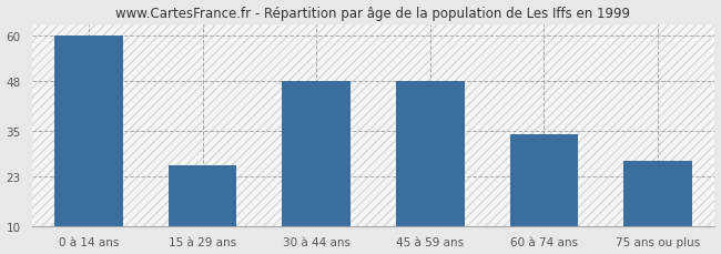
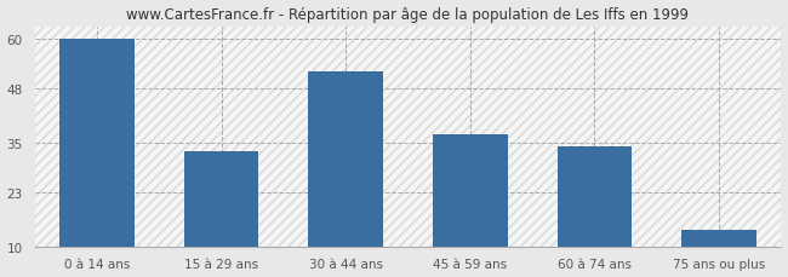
15 à 29 ans: 26 -> 33
30 à 44 ans: 48 -> 52
45 à 59 ans: 48 -> 37
75 ans ou plus: 27 -> 14
